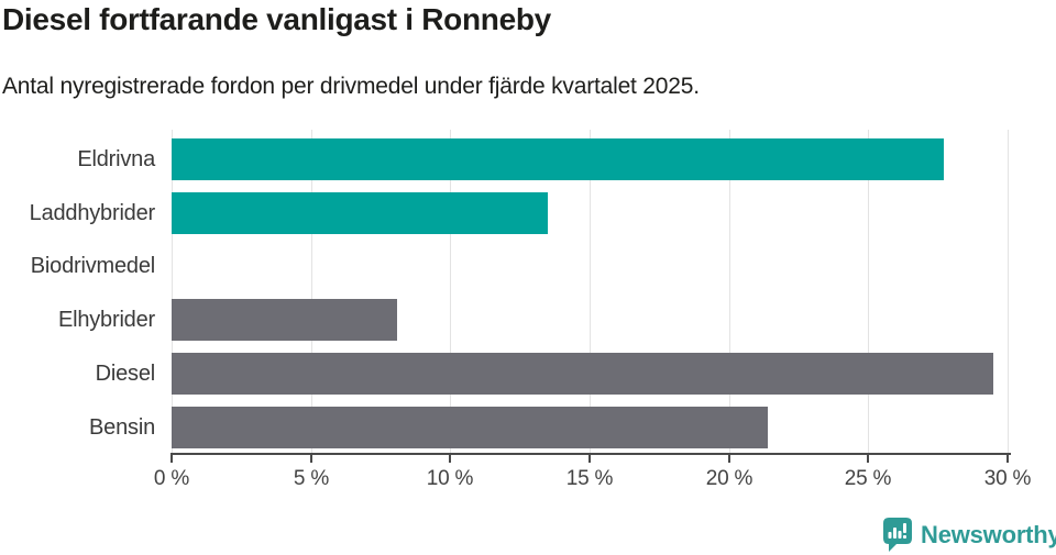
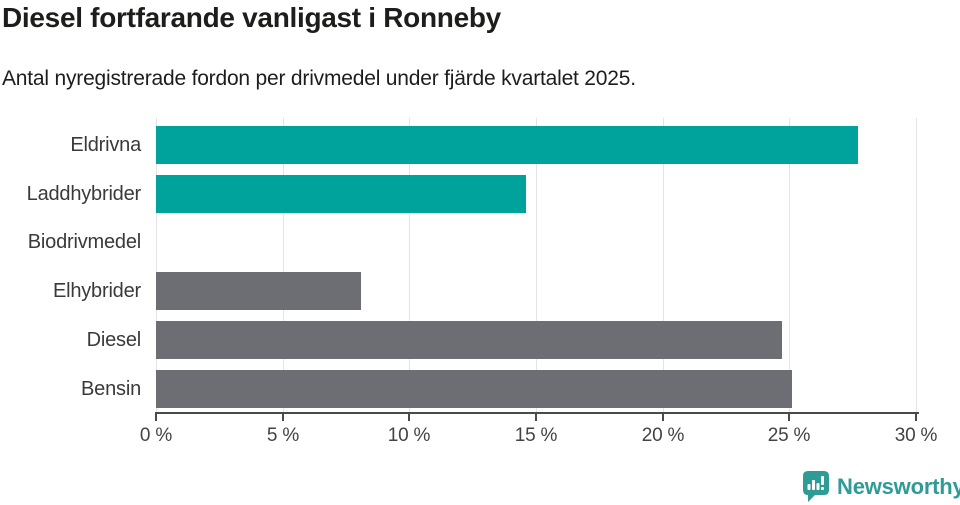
Laddhybrider: 13.5% -> 14.6%
Diesel: 29.5% -> 24.7%
Bensin: 21.4% -> 25.1%
